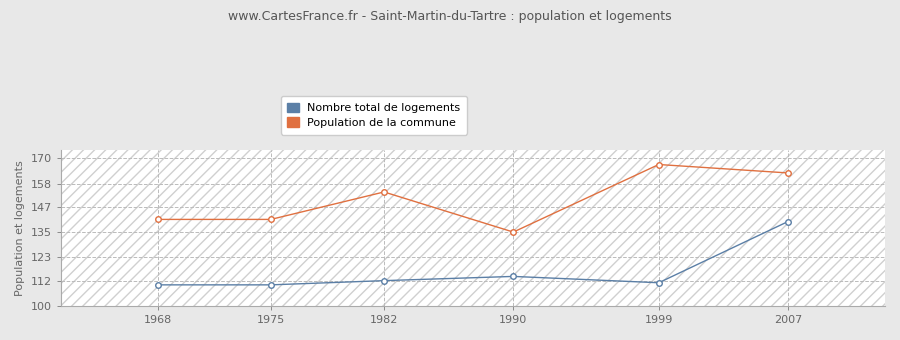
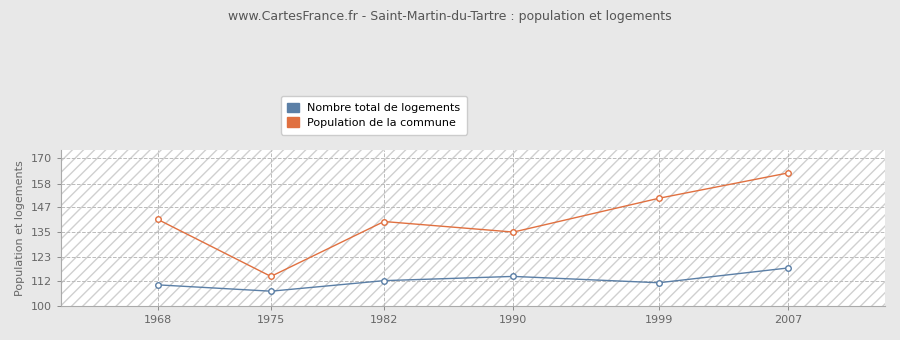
Nombre total de logements/1975: 110 -> 107
Population de la commune/1975: 141 -> 114
Population de la commune/1982: 154 -> 140
Population de la commune/1999: 167 -> 151
Nombre total de logements/2007: 140 -> 118
